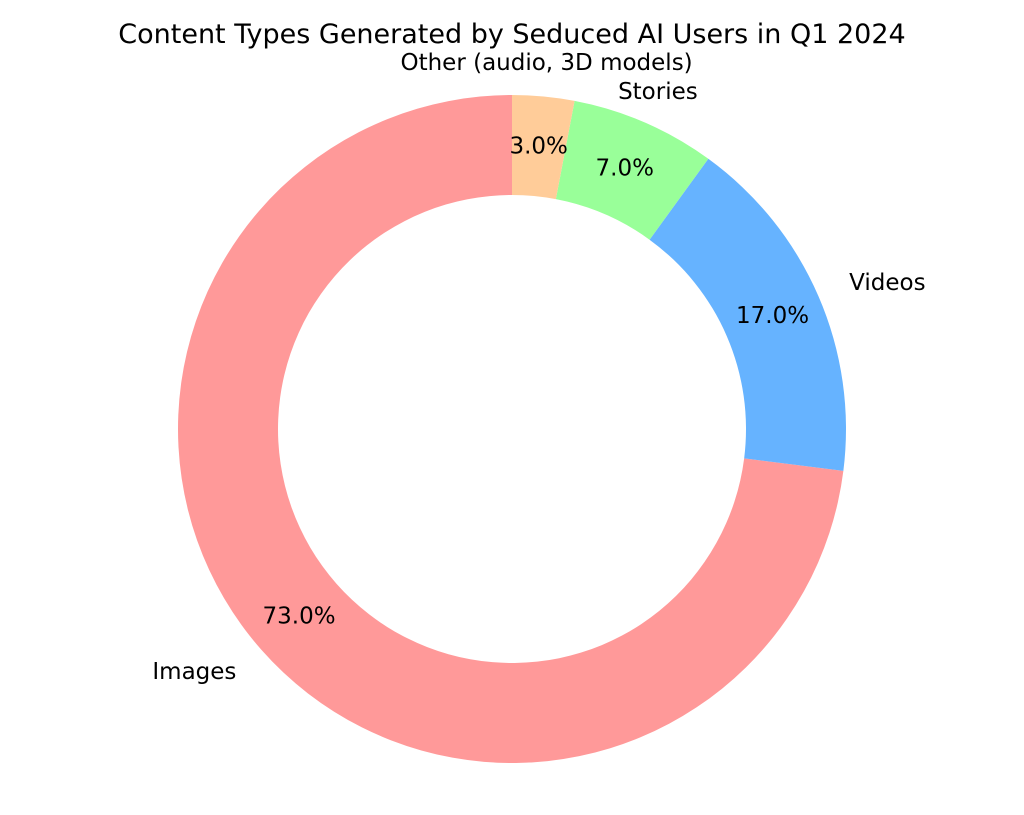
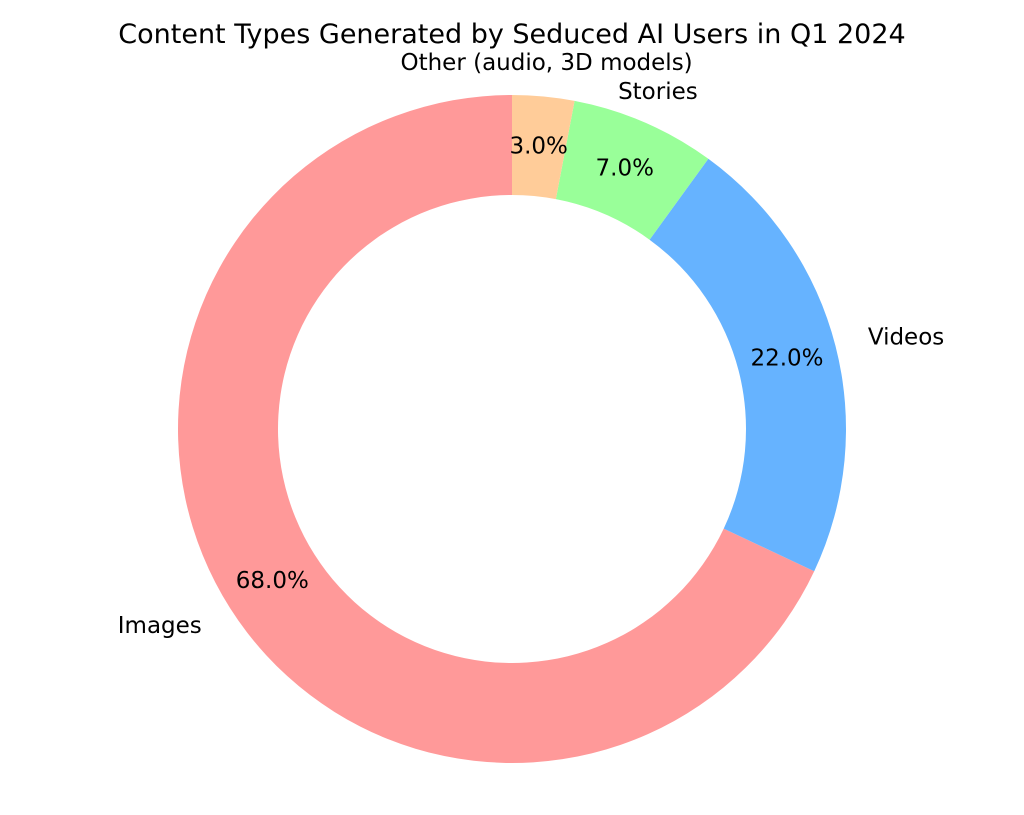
Images: 73.0% -> 68.0%
Videos: 17.0% -> 22.0%
